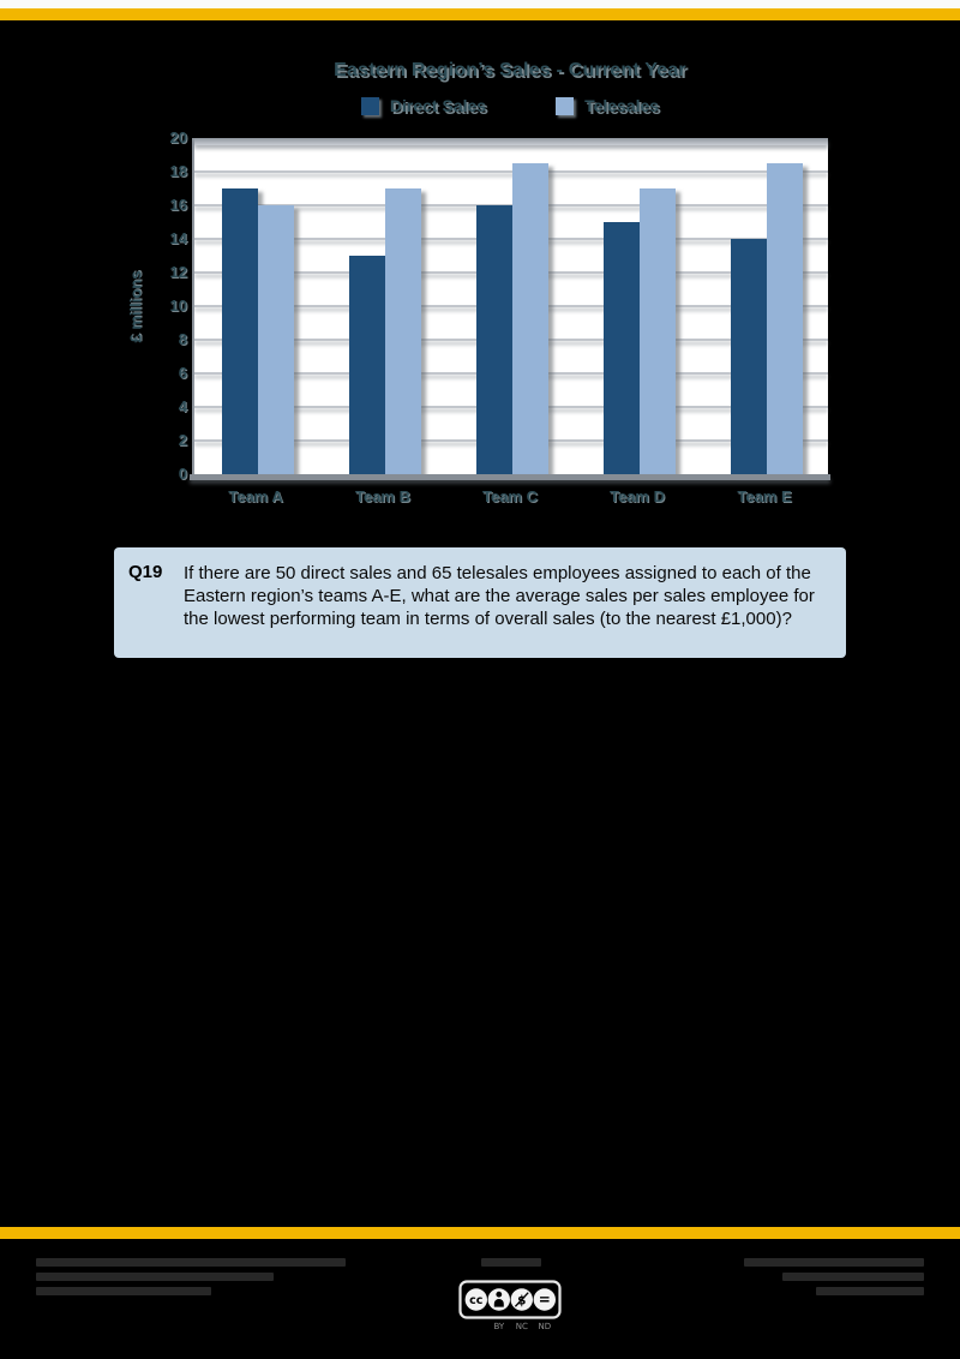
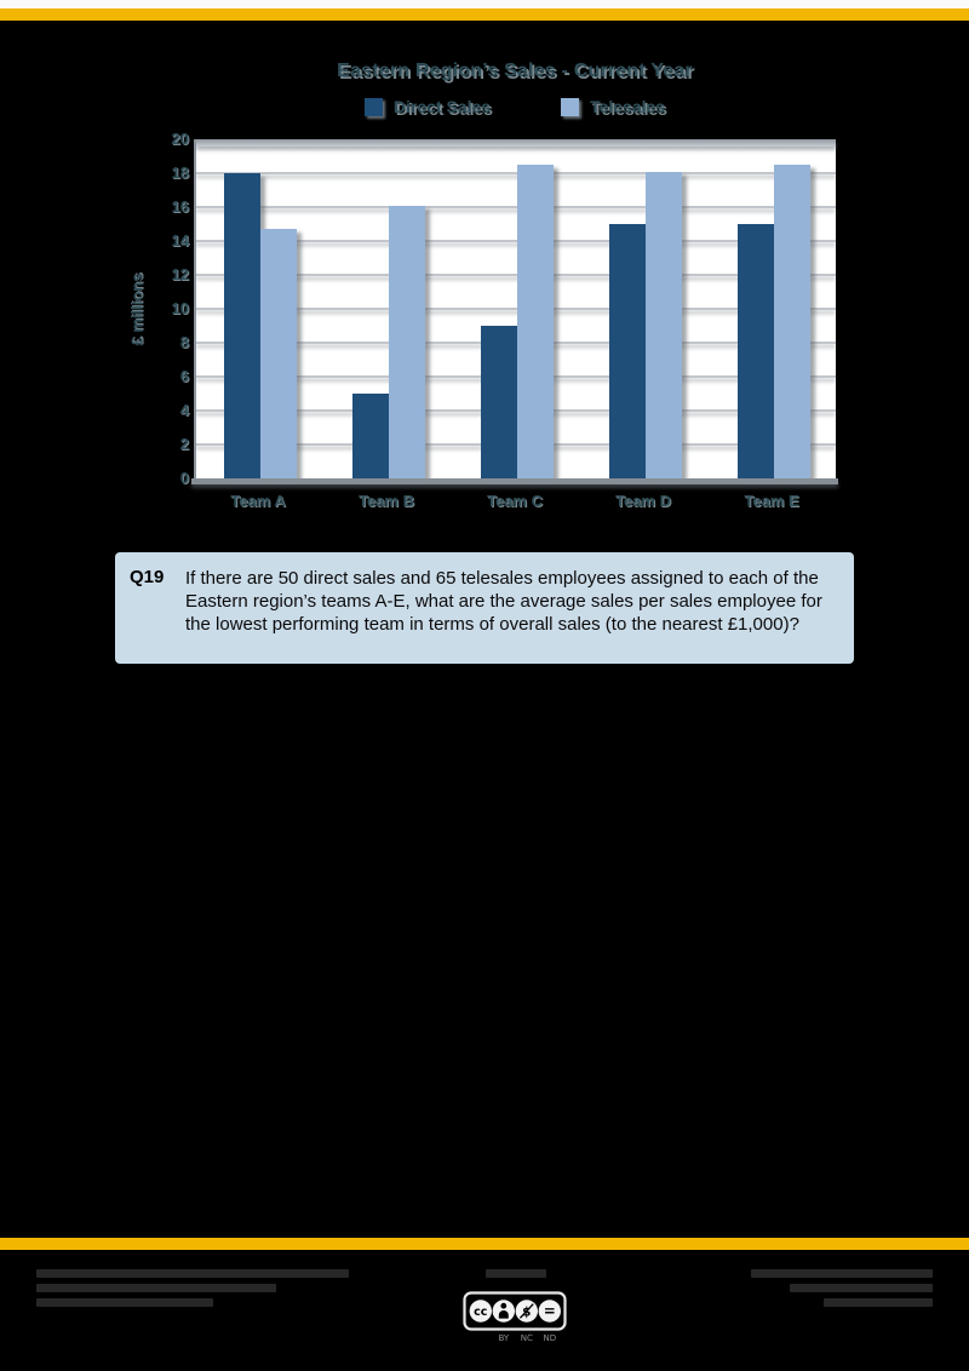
Direct Sales/Team A: 17 -> 18
Telesales/Team A: 16.0 -> 14.7
Direct Sales/Team B: 13 -> 5
Telesales/Team B: 17.0 -> 16.1
Direct Sales/Team C: 16 -> 9
Telesales/Team D: 17.0 -> 18.1
Direct Sales/Team E: 14 -> 15
